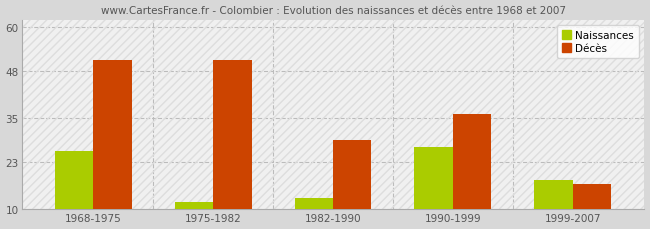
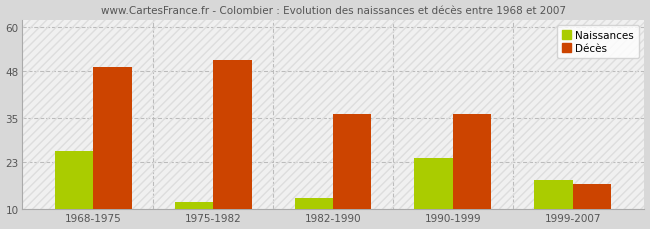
Décès/1968-1975: 51 -> 49
Décès/1982-1990: 29 -> 36
Naissances/1990-1999: 27 -> 24
